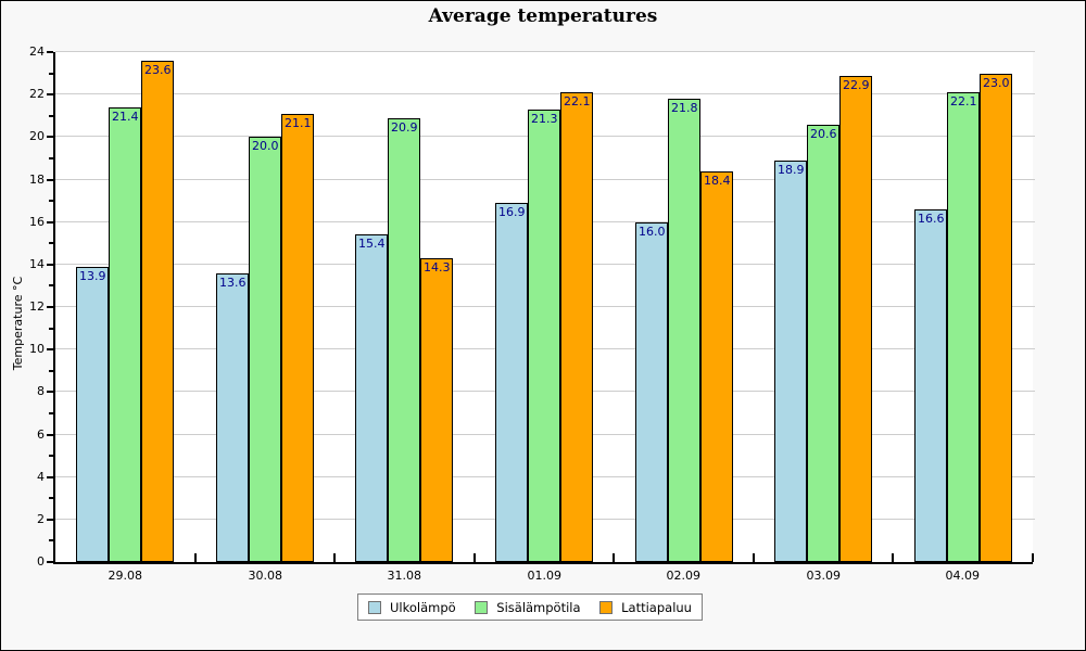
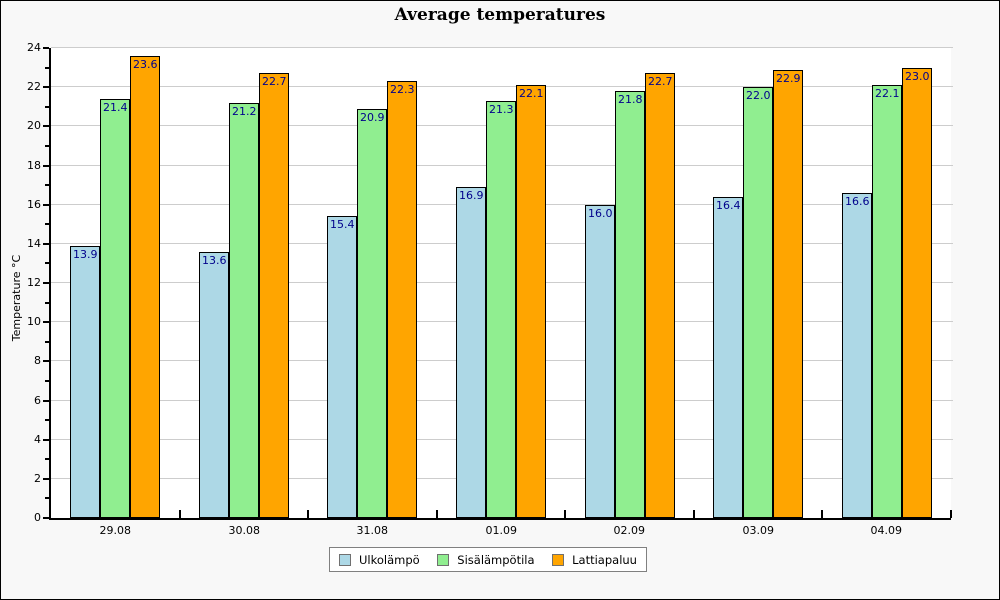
Sisälämpötila/30.08: 20.0 -> 21.2
Lattiapaluu/30.08: 21.1 -> 22.7
Lattiapaluu/31.08: 14.3 -> 22.3
Lattiapaluu/02.09: 18.4 -> 22.7
Ulkolämpö/03.09: 18.9 -> 16.4
Sisälämpötila/03.09: 20.6 -> 22.0
